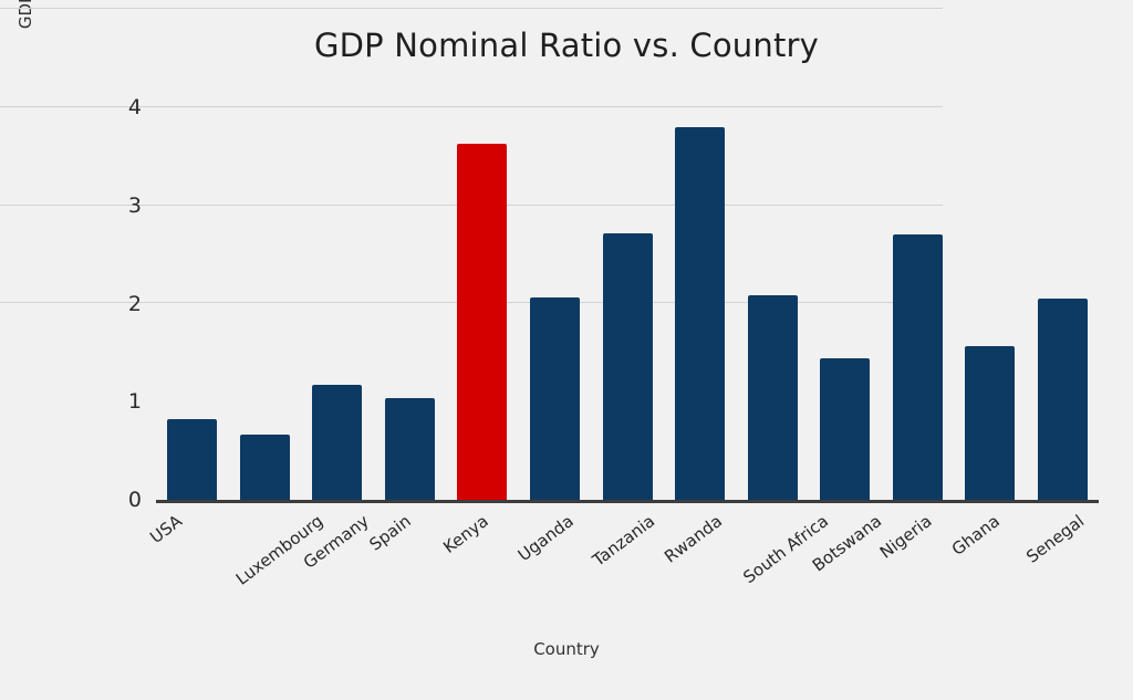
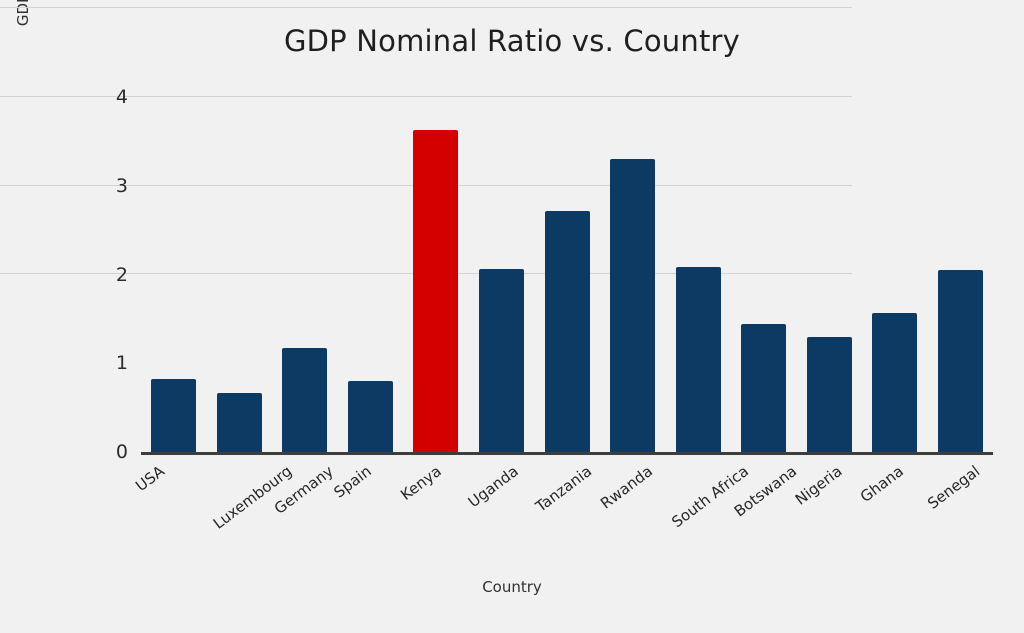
Spain: 1.0 -> 0.8
Rwanda: 3.8 -> 3.3
Nigeria: 2.7 -> 1.3
